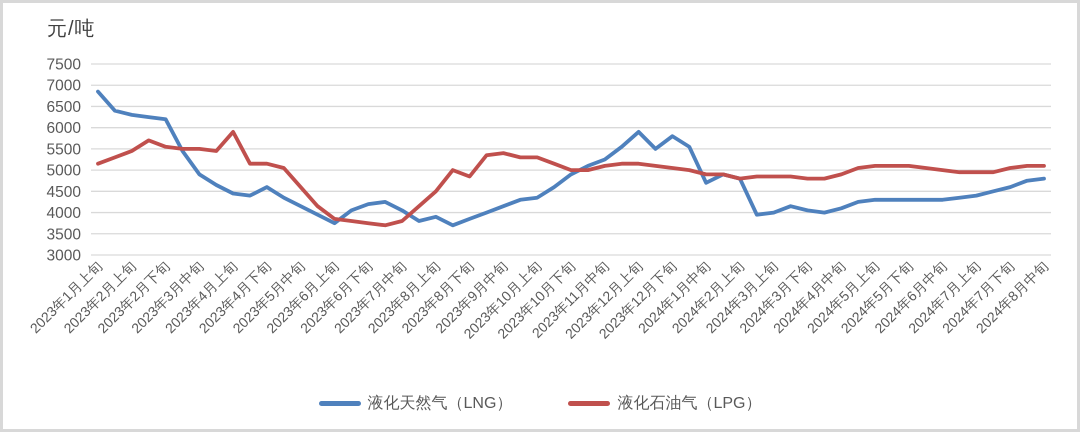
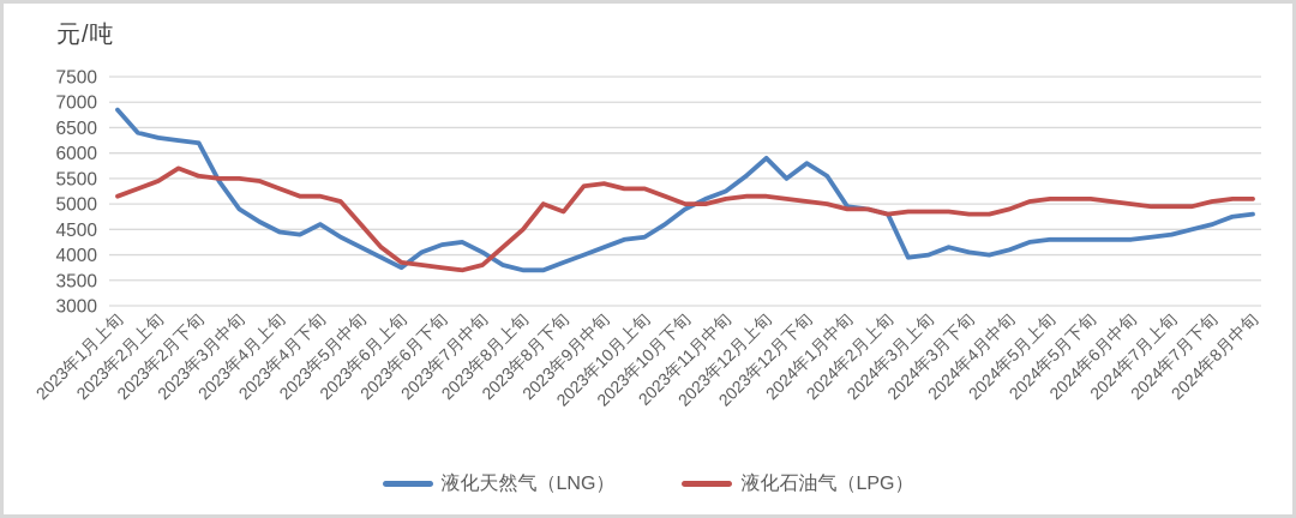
液化石油气（LPG）/2023年4月上旬: 5900 -> 5300
液化天然气（LNG）/2023年8月上旬: 3900 -> 3700
液化天然气（LNG）/2024年1月中旬: 4700 -> 5000
